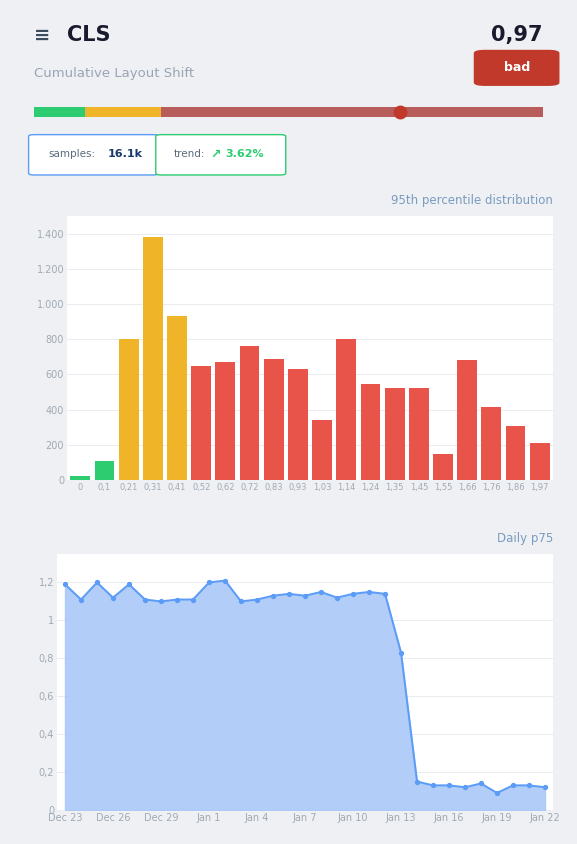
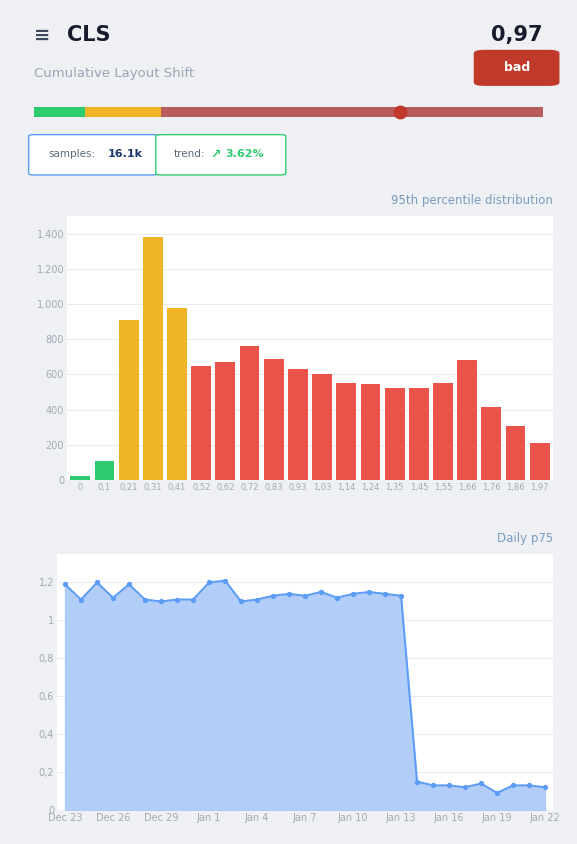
0,21: 800 -> 910
0,41: 930 -> 980
1,03: 340 -> 600
1,14: 800 -> 550
1,55: 150 -> 550
Jan 13: 0,83 -> 1,13
